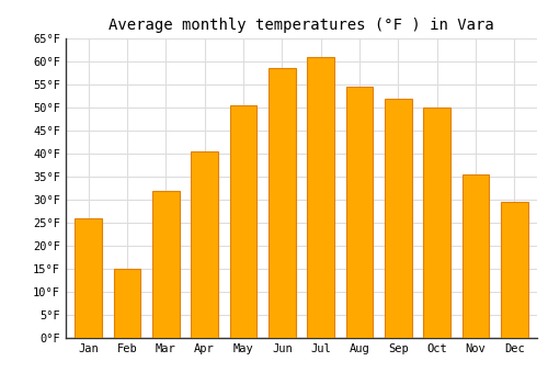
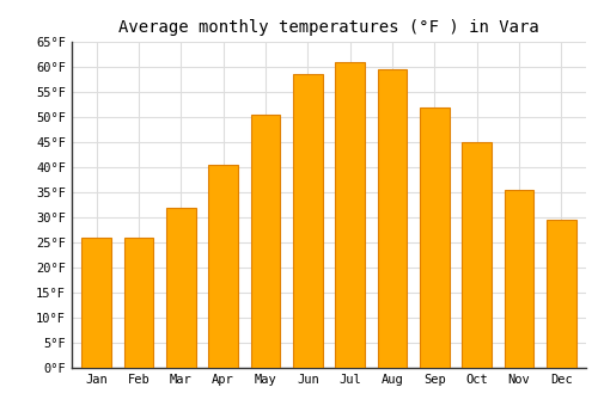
Feb: 15.0°F -> 26.0°F
Aug: 54.5°F -> 59.5°F
Oct: 50.0°F -> 45.0°F
